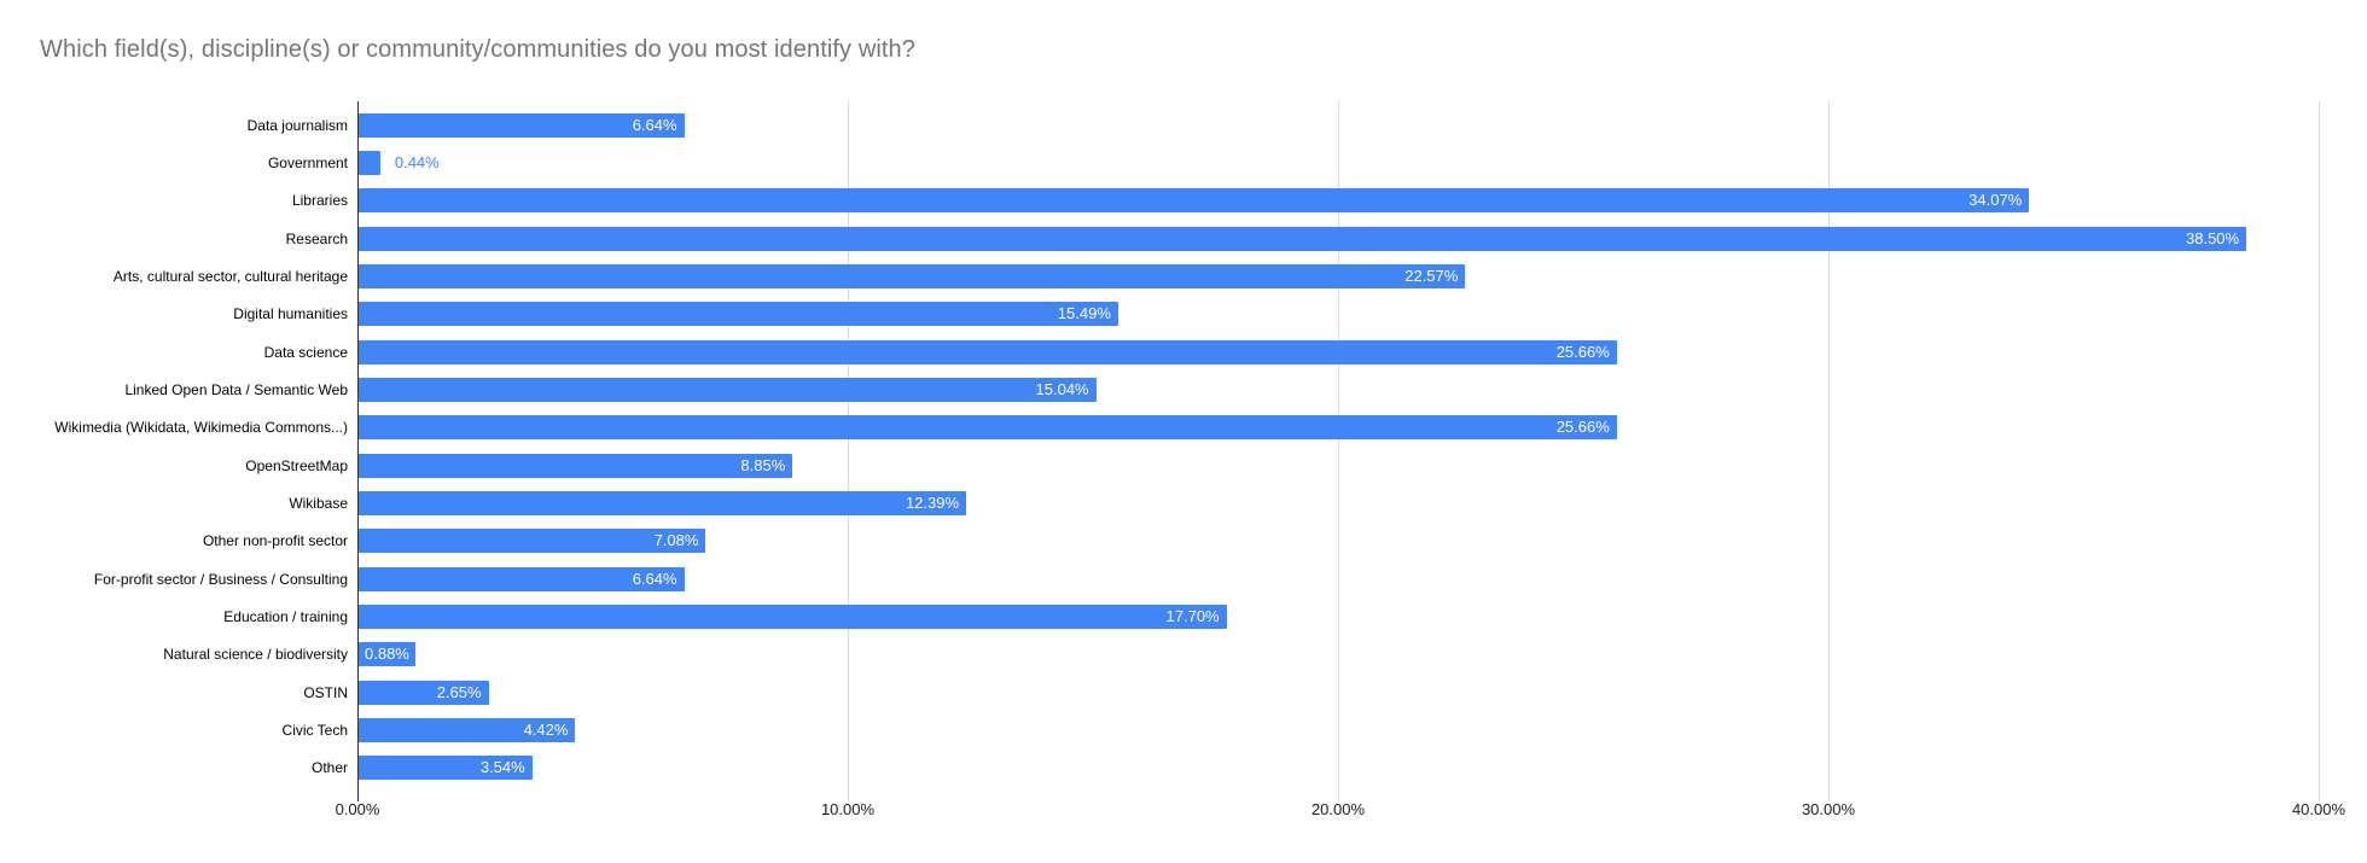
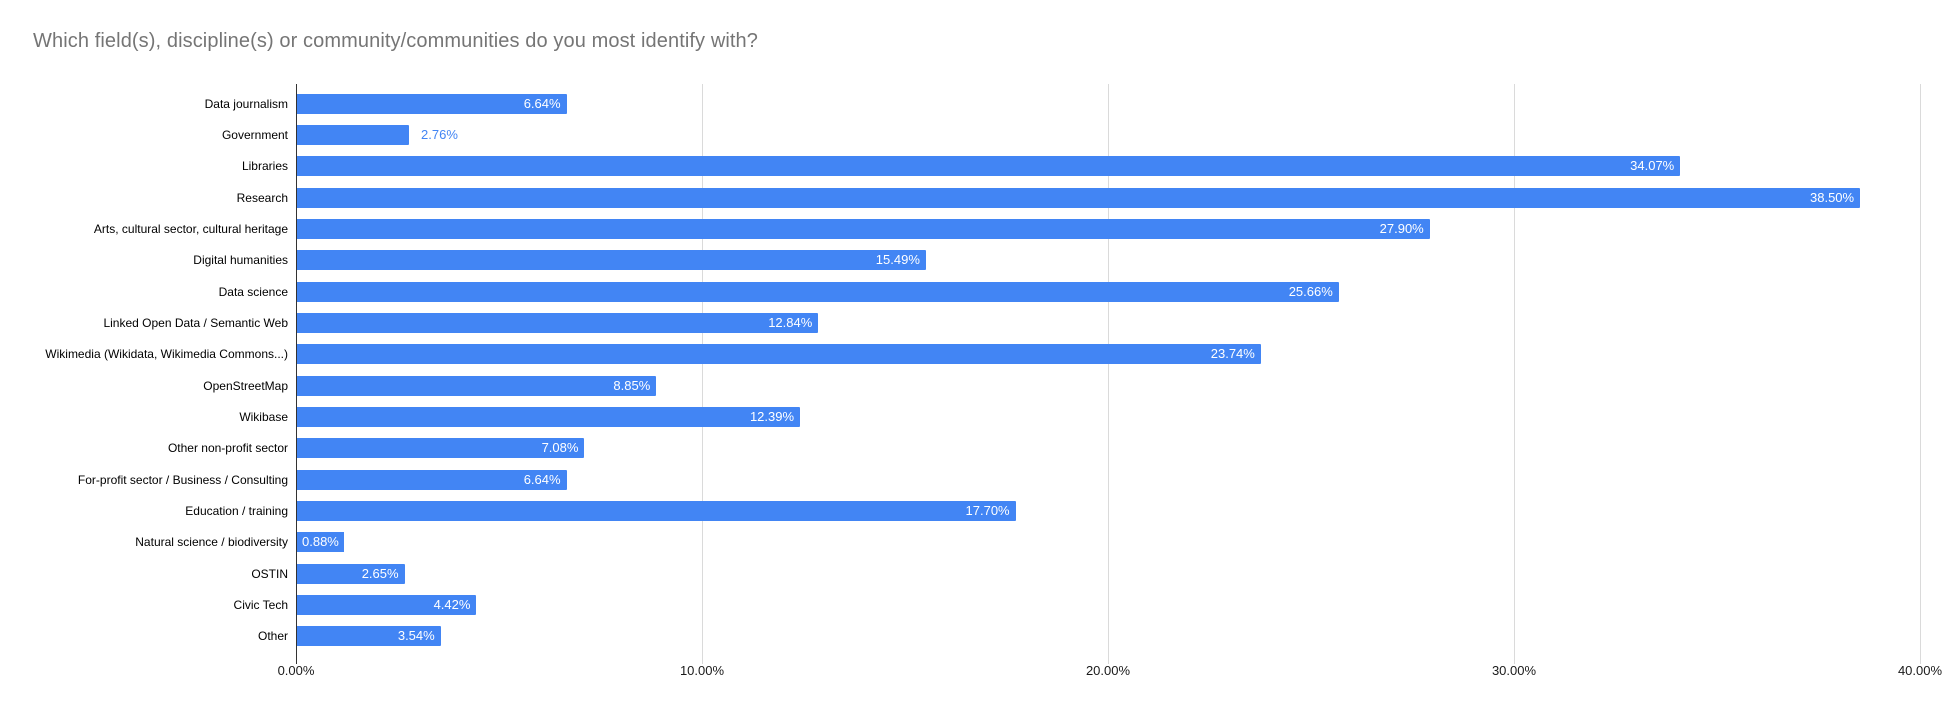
Government: 0.44% -> 2.76%
Arts, cultural sector, cultural heritage: 22.57% -> 27.90%
Linked Open Data / Semantic Web: 15.04% -> 12.84%
Wikimedia (Wikidata, Wikimedia Commons...): 25.66% -> 23.74%
